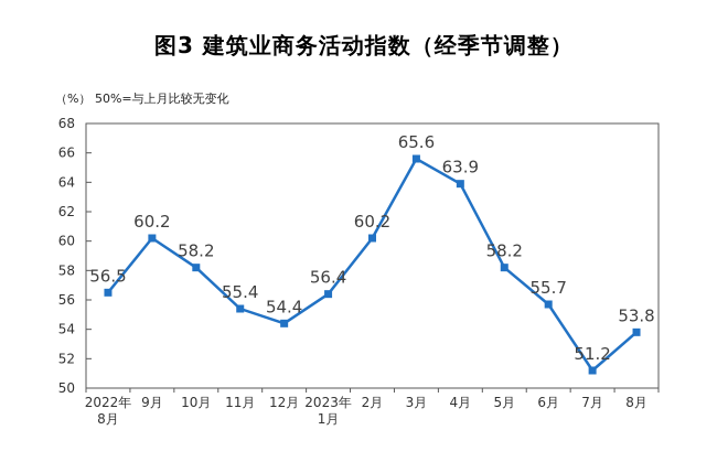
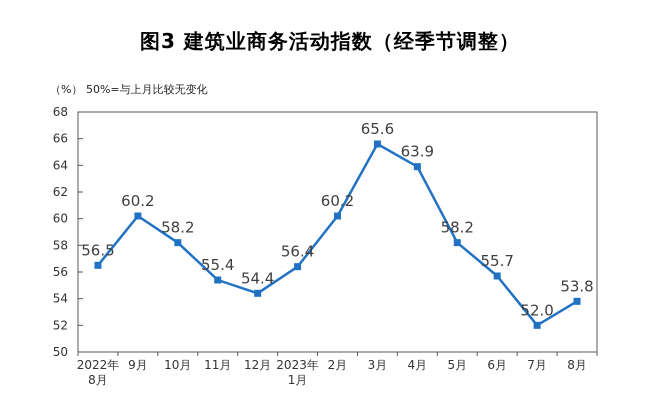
7月: 51.2 -> 52.0
